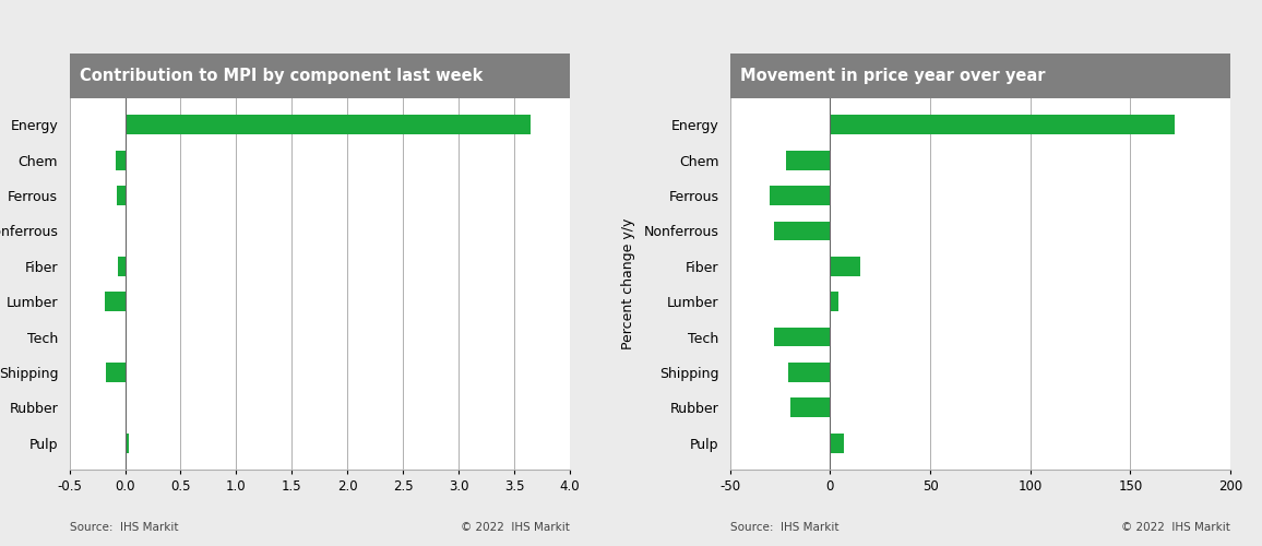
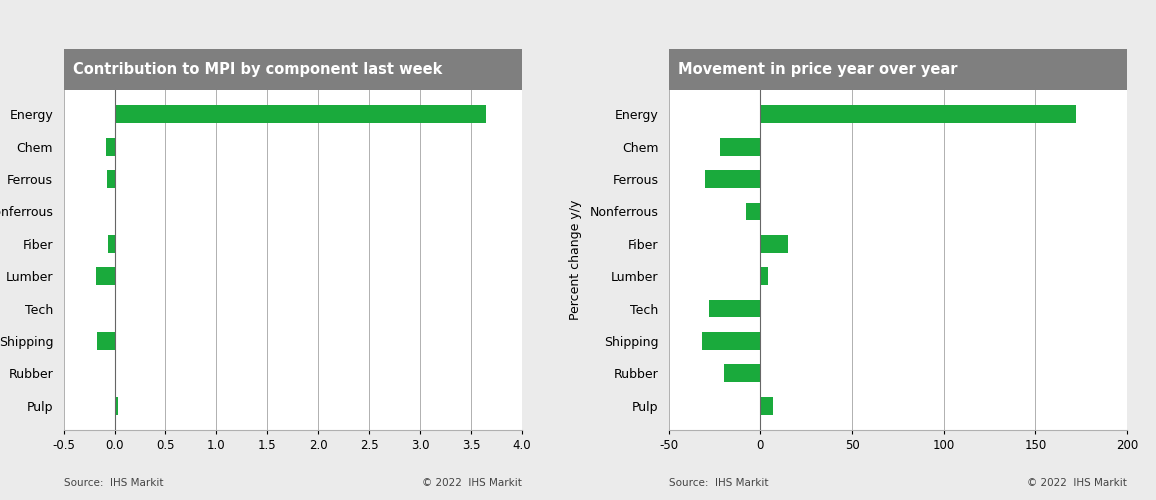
Nonferrous: -28 -> -8
Shipping: -21 -> -32
